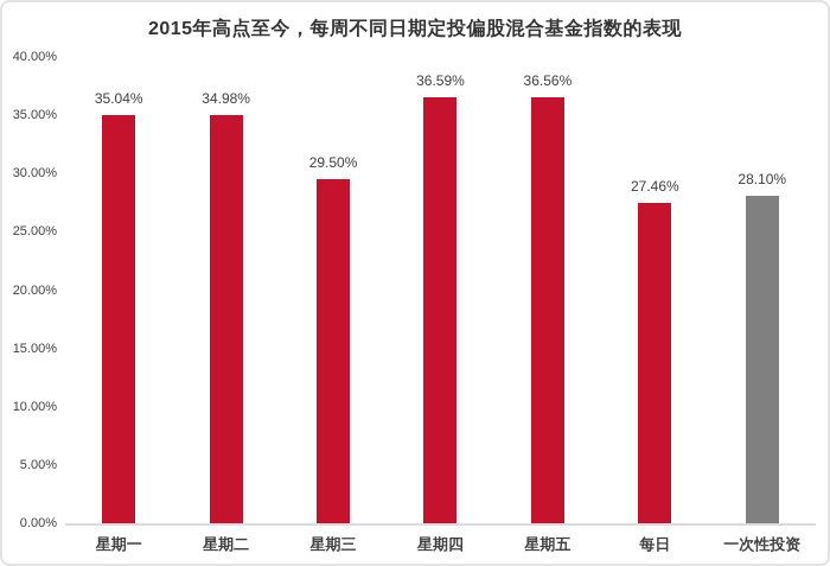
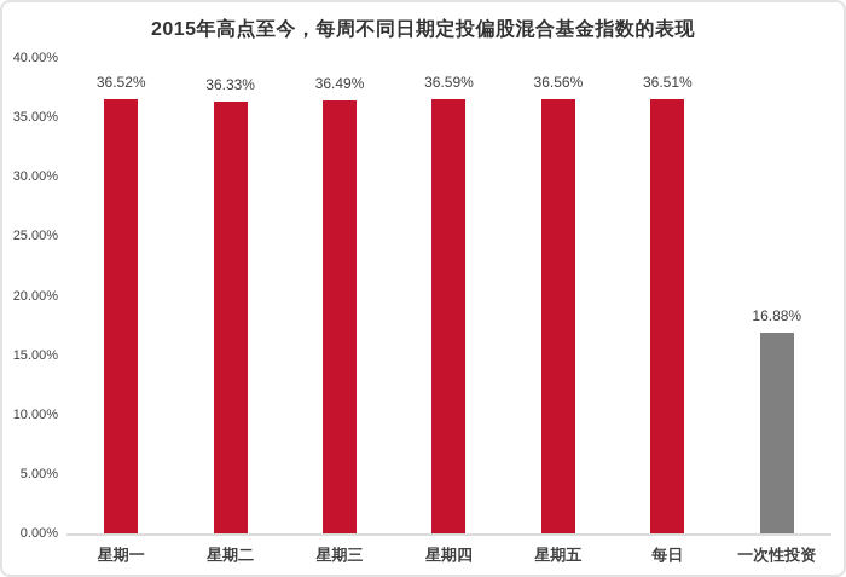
星期一: 35.04% -> 36.52%
星期二: 34.98% -> 36.33%
星期三: 29.50% -> 36.49%
每日: 27.46% -> 36.51%
一次性投资: 28.10% -> 16.88%
